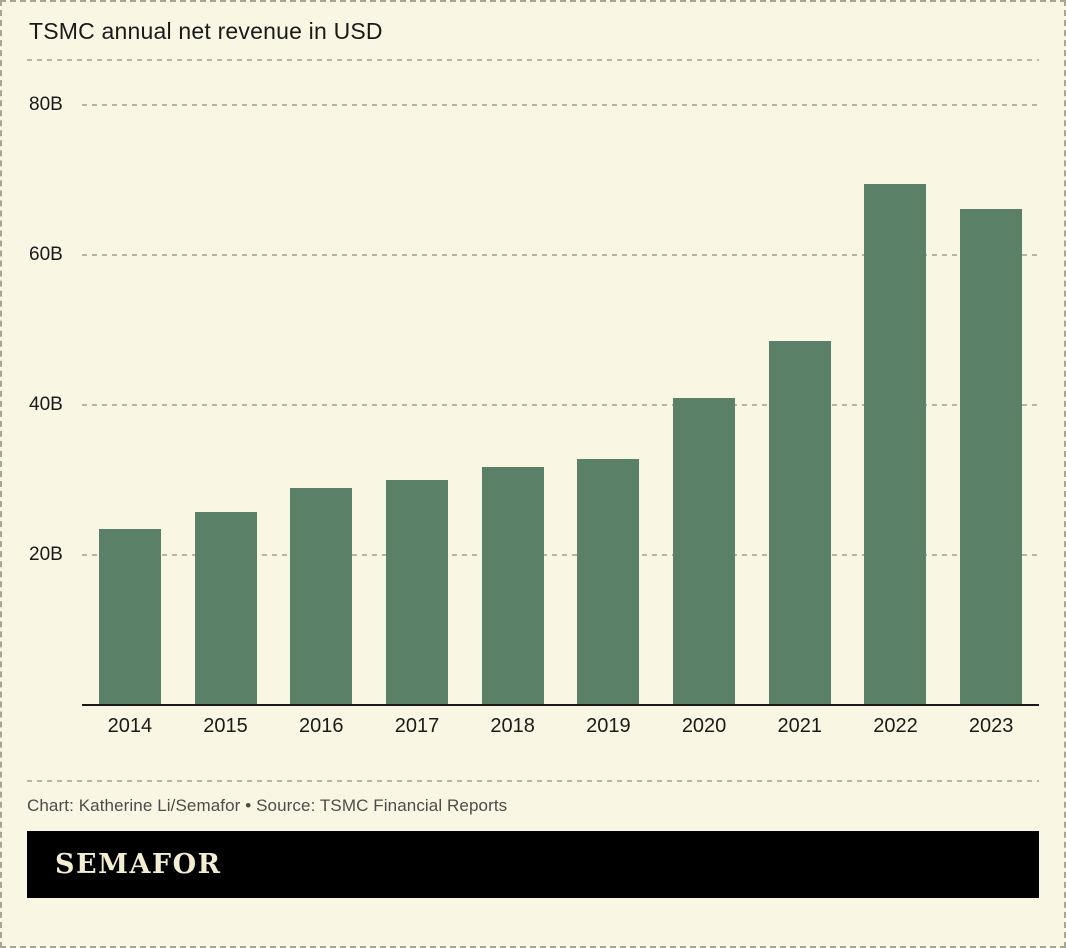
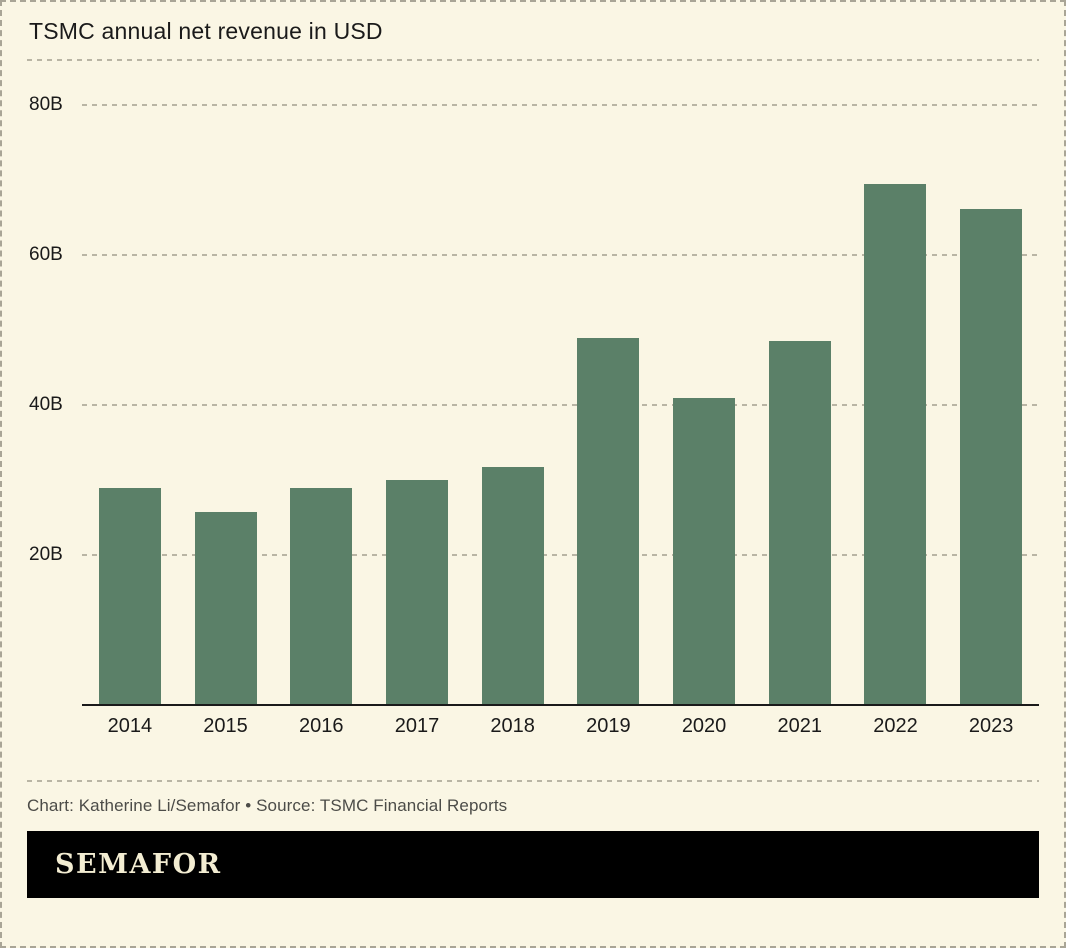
2014: 24B -> 29B
2019: 33B -> 49B
